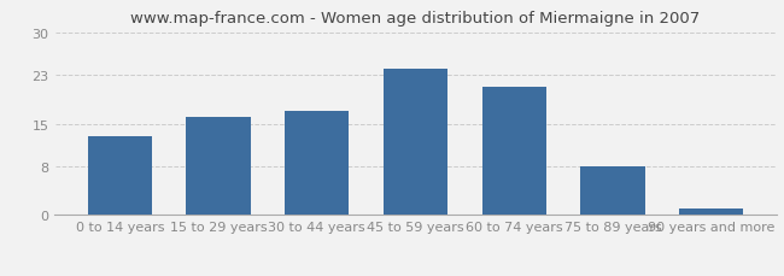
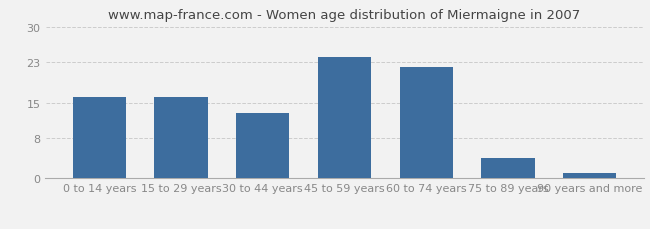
0 to 14 years: 13 -> 16
30 to 44 years: 17 -> 13
60 to 74 years: 21 -> 22
75 to 89 years: 8 -> 4
